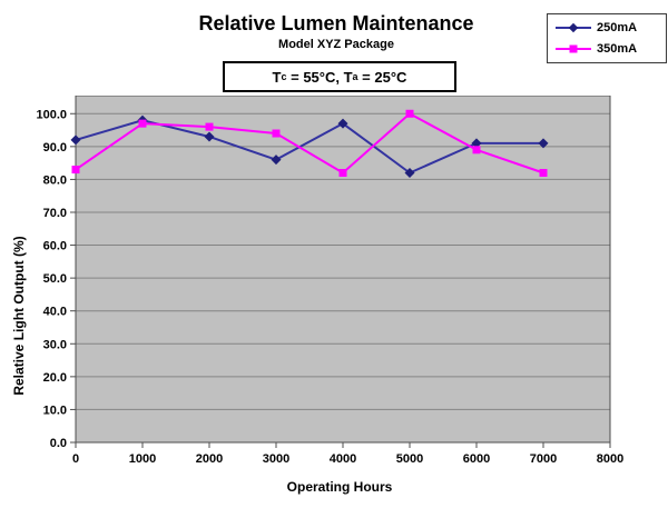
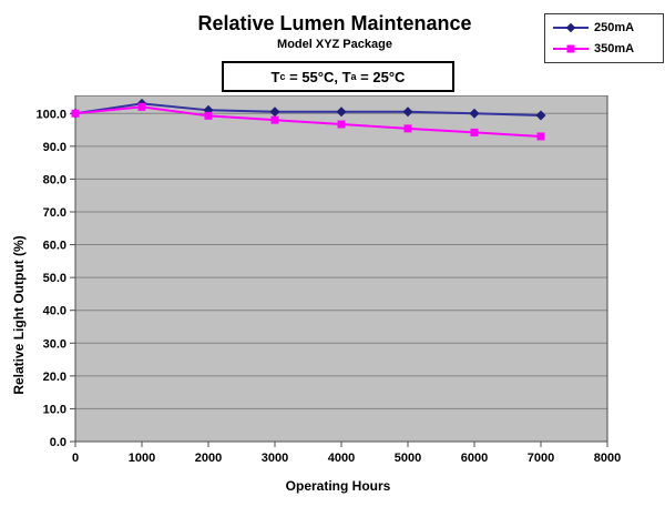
250mA/0: 92 -> 100
350mA/0: 83 -> 100
250mA/1000: 98 -> 103
350mA/1000: 97 -> 102
250mA/2000: 93 -> 101
350mA/2000: 96 -> 99
250mA/3000: 86 -> 100
350mA/3000: 94 -> 98
250mA/4000: 97 -> 100
350mA/4000: 82 -> 97
250mA/5000: 82 -> 100
350mA/5000: 100 -> 95
250mA/6000: 91 -> 100
350mA/6000: 89 -> 94
250mA/7000: 91 -> 99
350mA/7000: 82 -> 93
